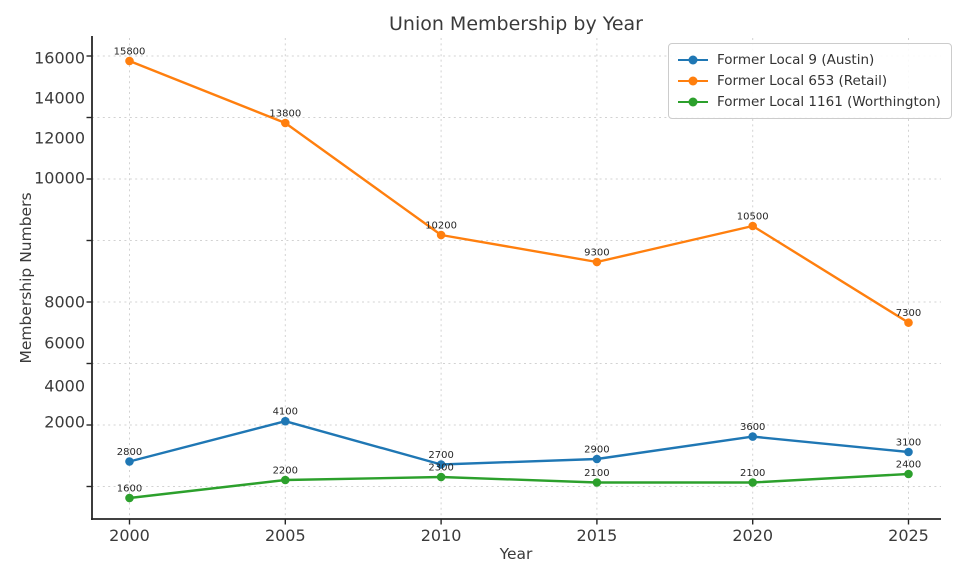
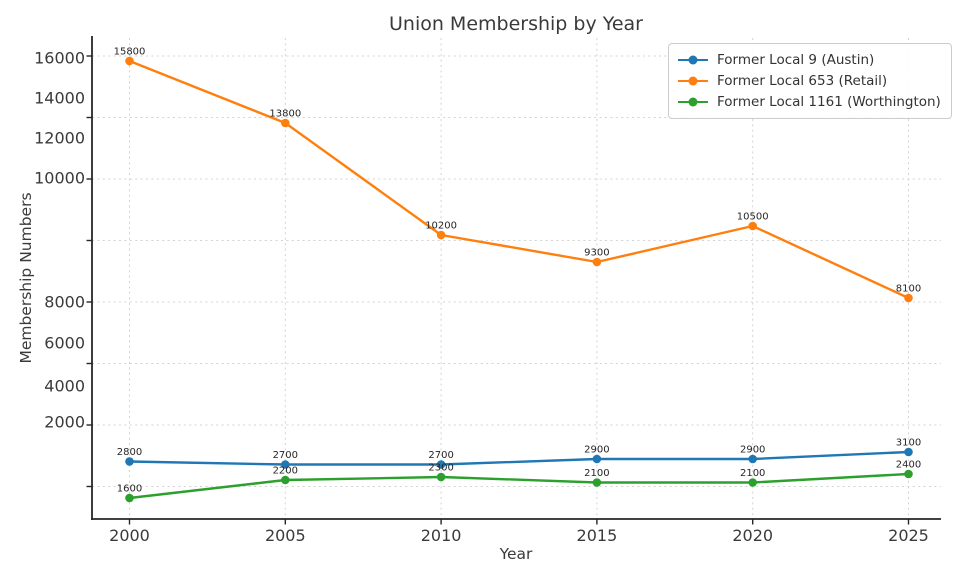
Former Local 9 (Austin)/2005: 4100 -> 2700
Former Local 9 (Austin)/2020: 3600 -> 2900
Former Local 653 (Retail)/2025: 7300 -> 8100
